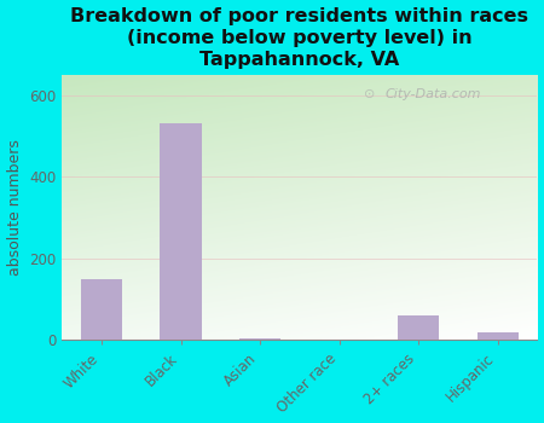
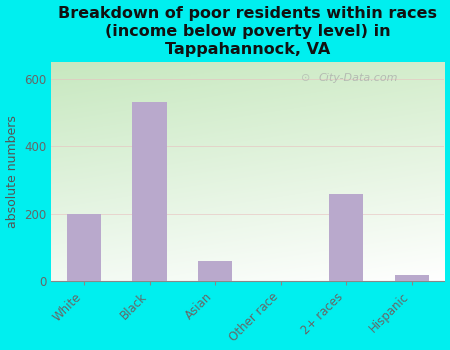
White: 150 -> 200
Asian: 5 -> 60
2+ races: 60 -> 260
